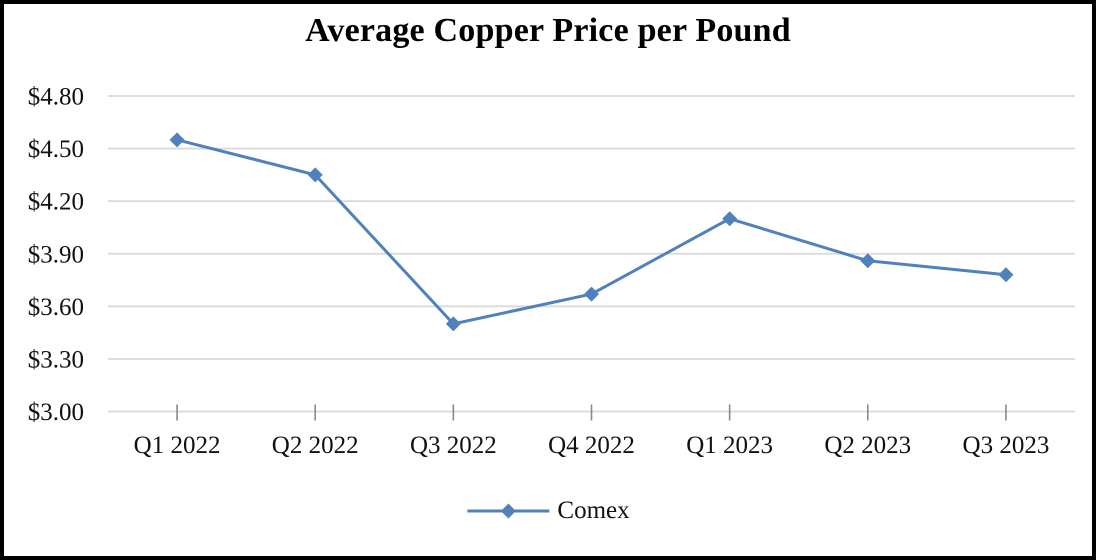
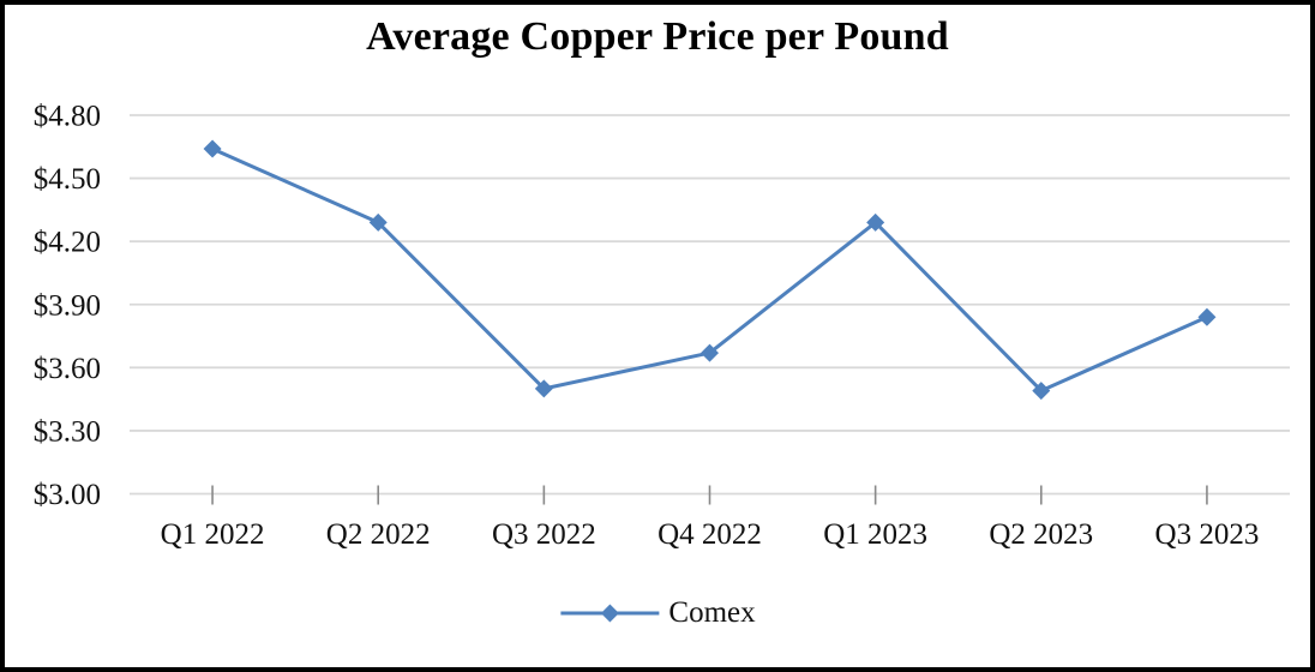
Q1 2022: $4.55 -> $4.64
Q2 2022: $4.35 -> $4.29
Q1 2023: $4.10 -> $4.29
Q2 2023: $3.86 -> $3.49
Q3 2023: $3.78 -> $3.84
